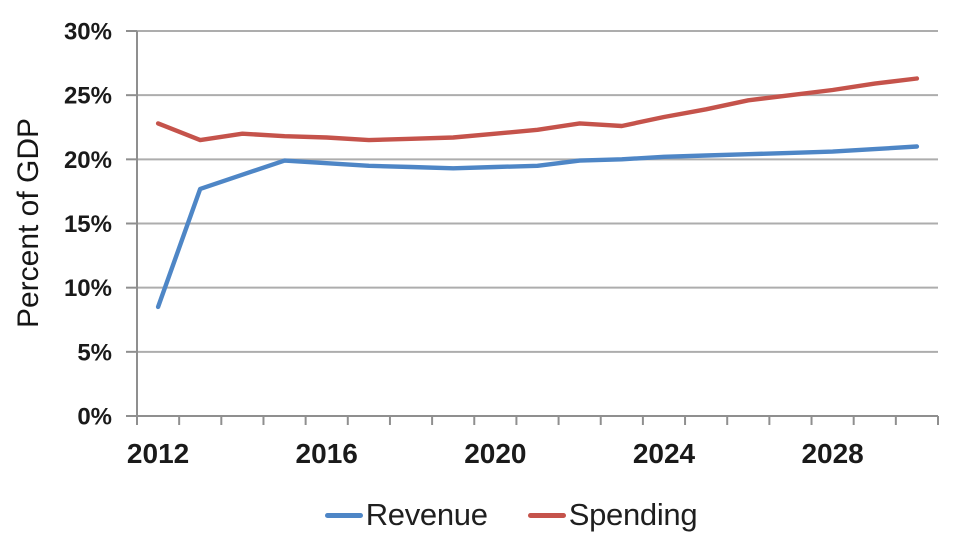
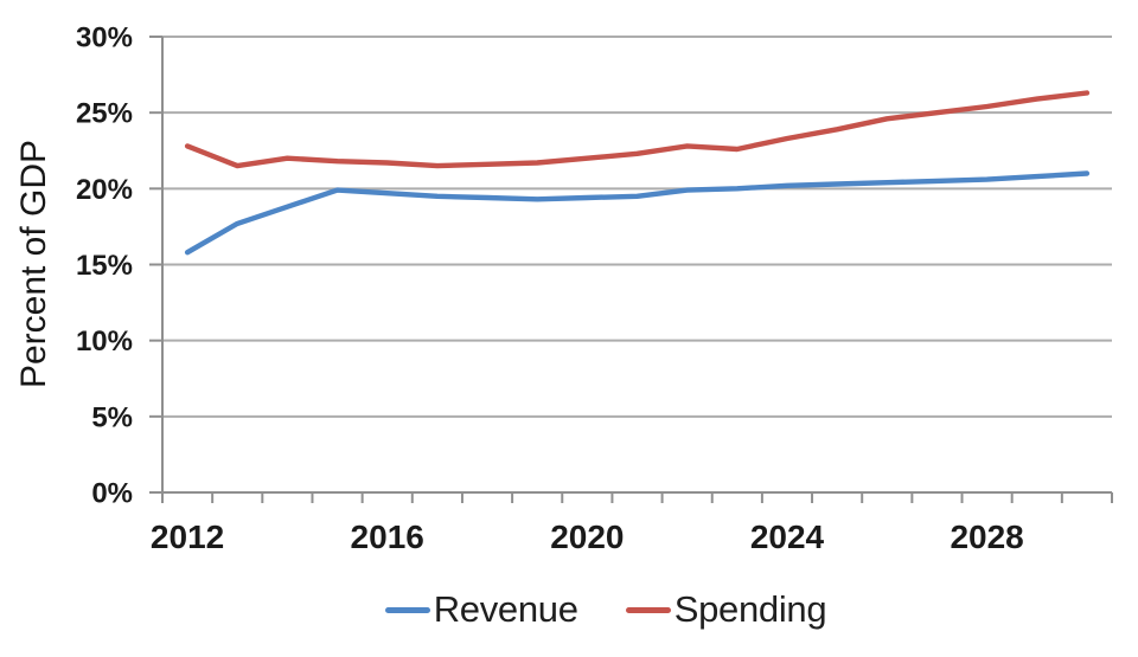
Revenue/2012: 8.5% -> 15.8%
